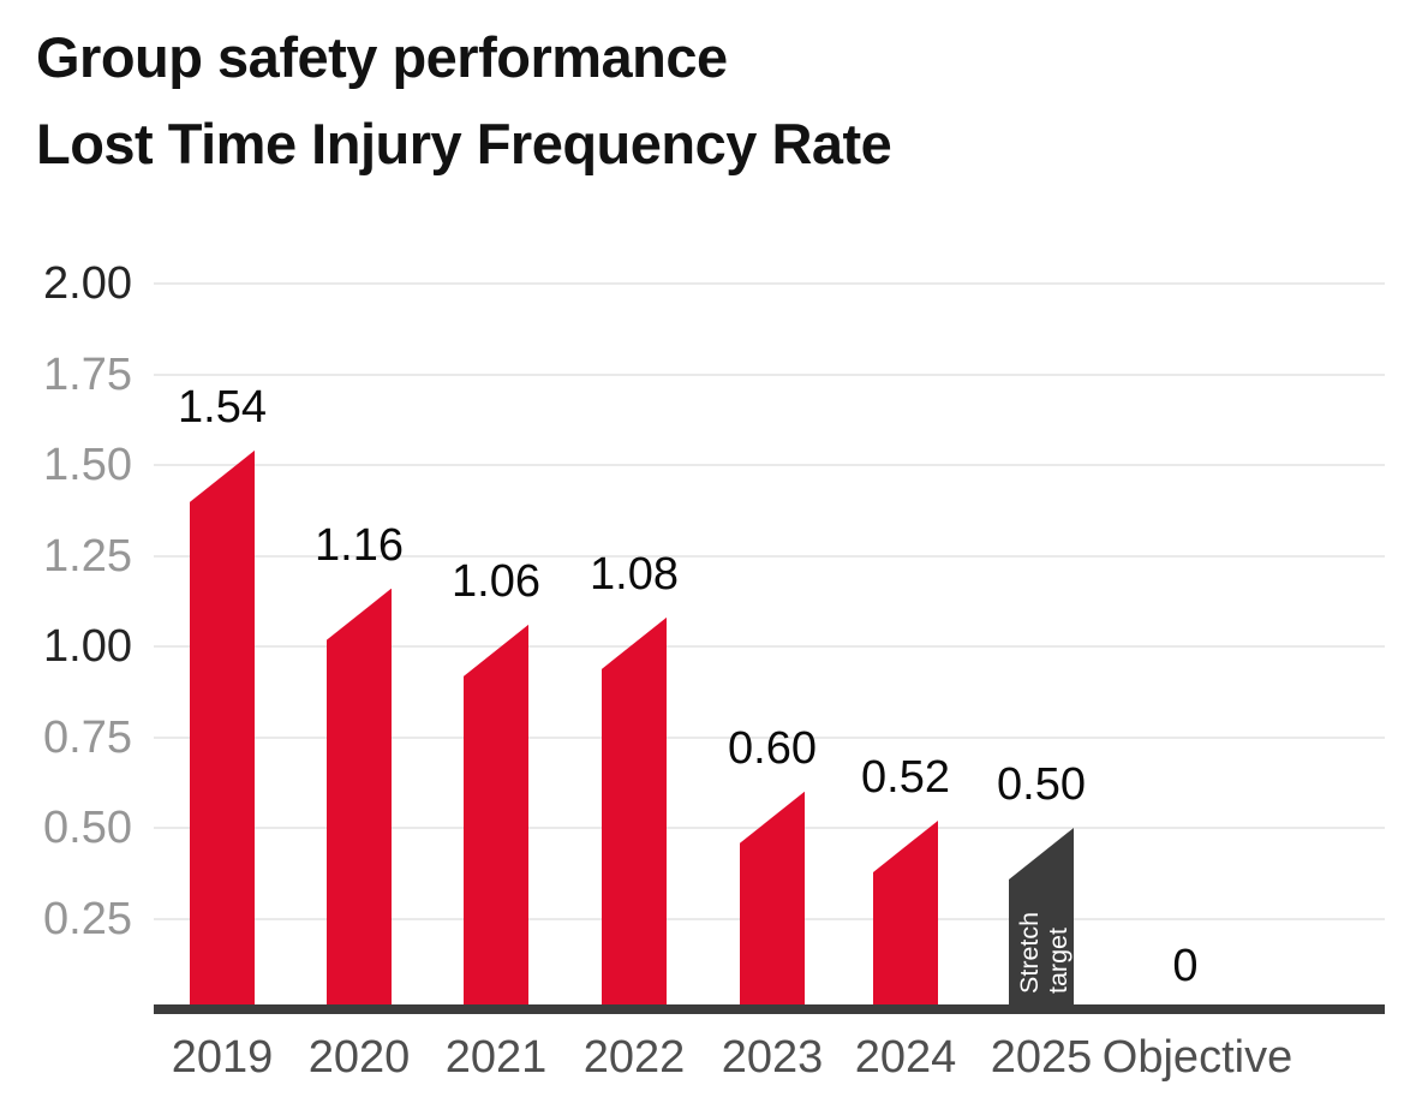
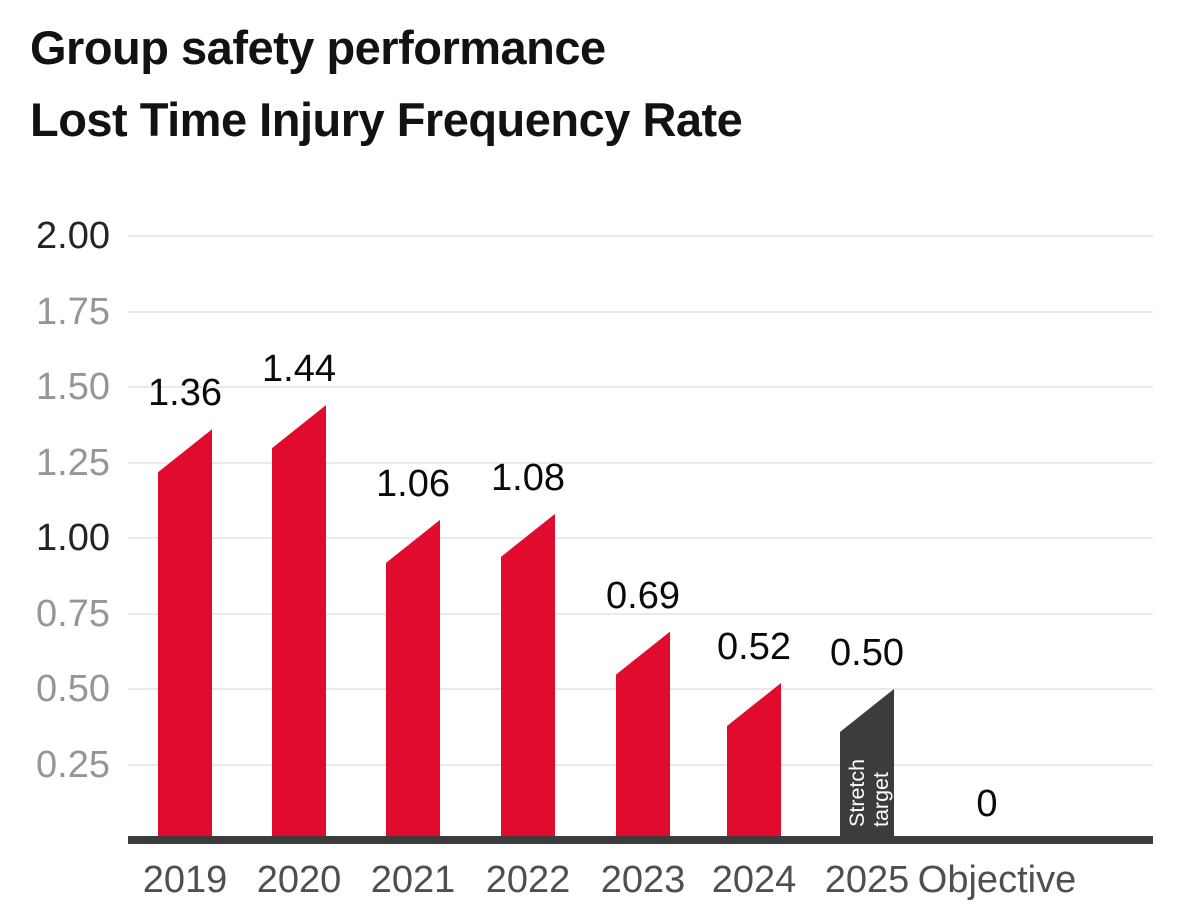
2019: 1.54 -> 1.36
2020: 1.16 -> 1.44
2023: 0.60 -> 0.69
